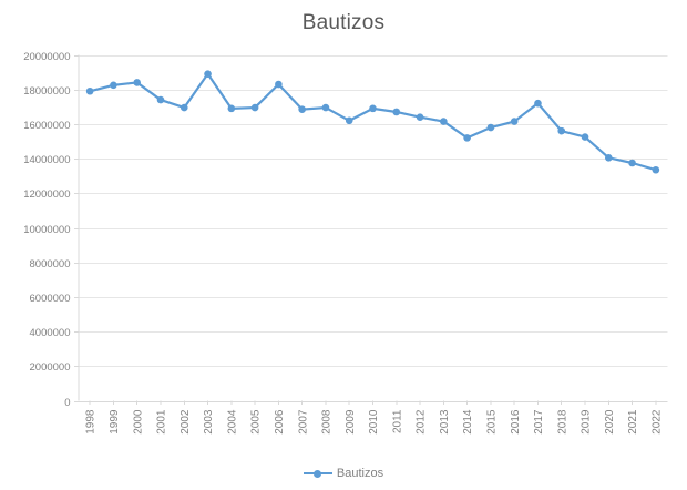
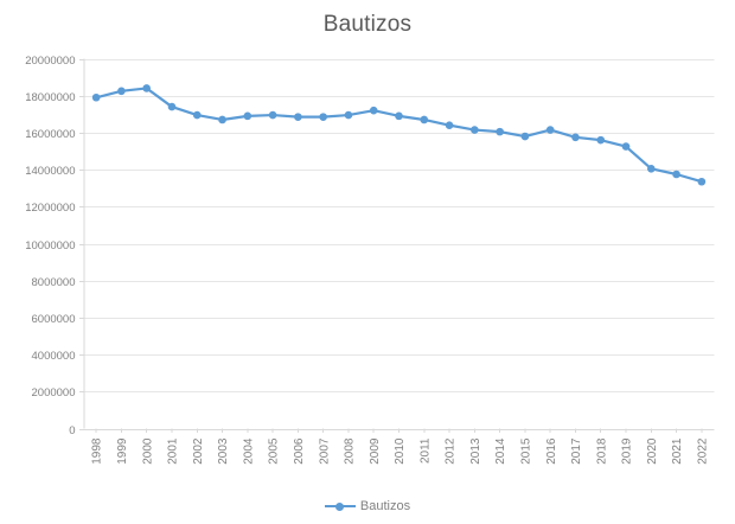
2003: 18900000 -> 16700000
2006: 18300000 -> 16800000
2009: 16200000 -> 17200000
2014: 15200000 -> 16000000
2017: 17200000 -> 15800000
